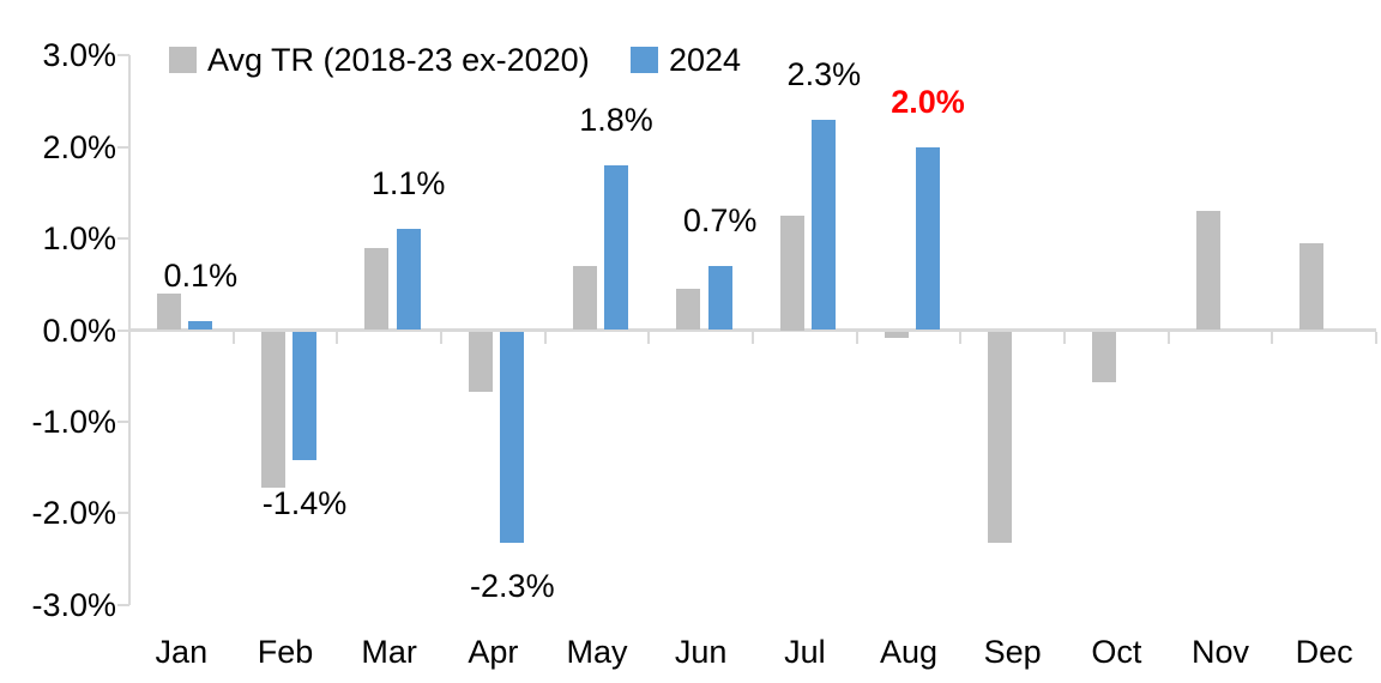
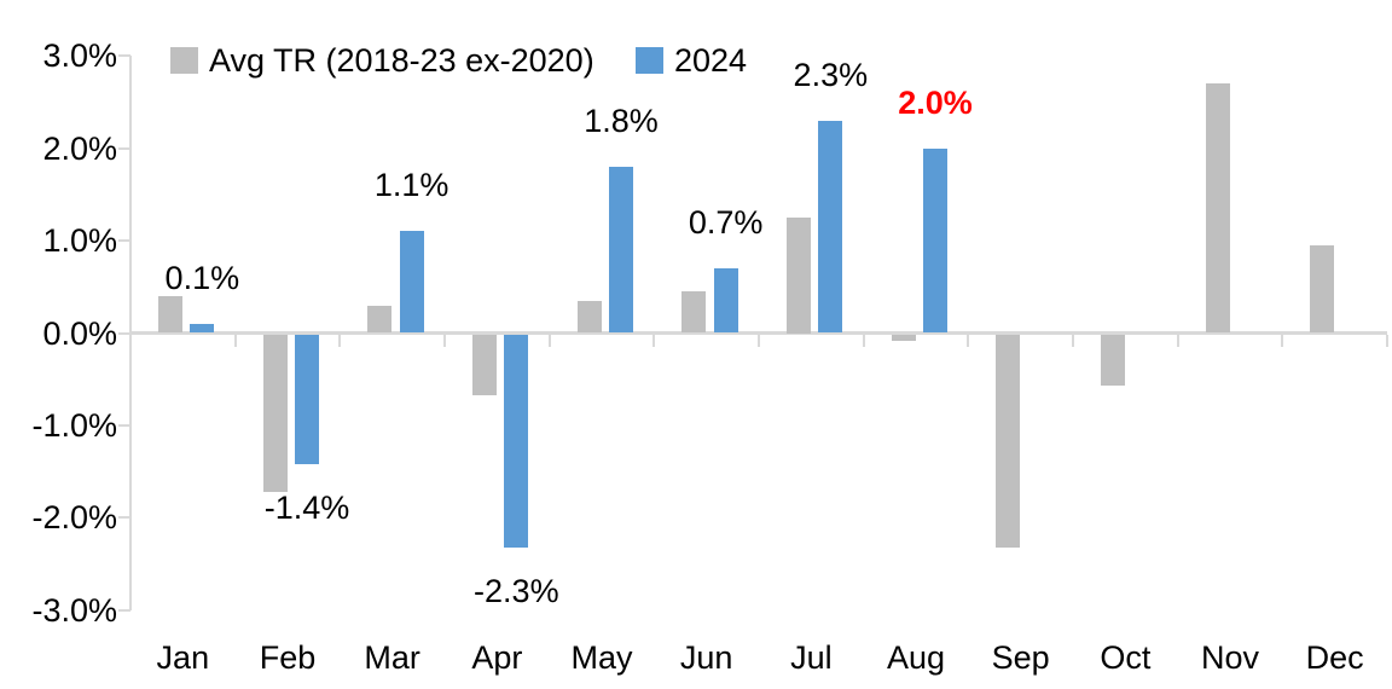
Avg TR (2018-23 ex-2020)/Mar: 0.9% -> 0.3%
Avg TR (2018-23 ex-2020)/May: 0.7% -> 0.3%
Avg TR (2018-23 ex-2020)/Nov: 1.3% -> 2.7%
